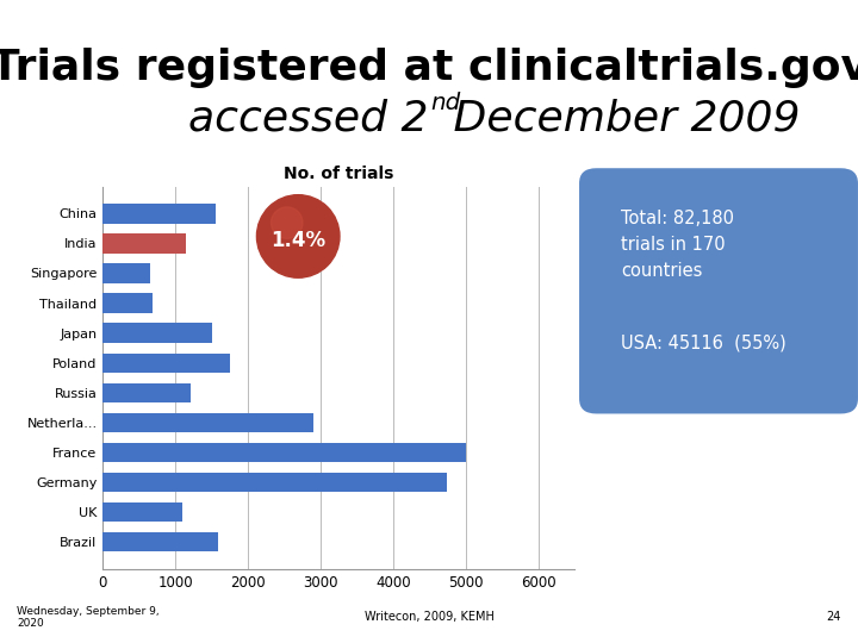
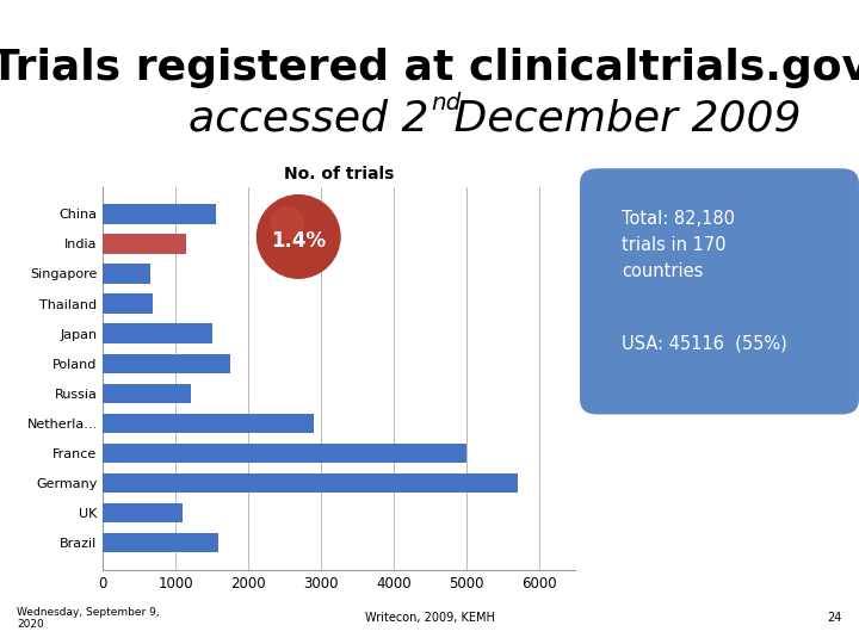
Germany: 4740 -> 5700
